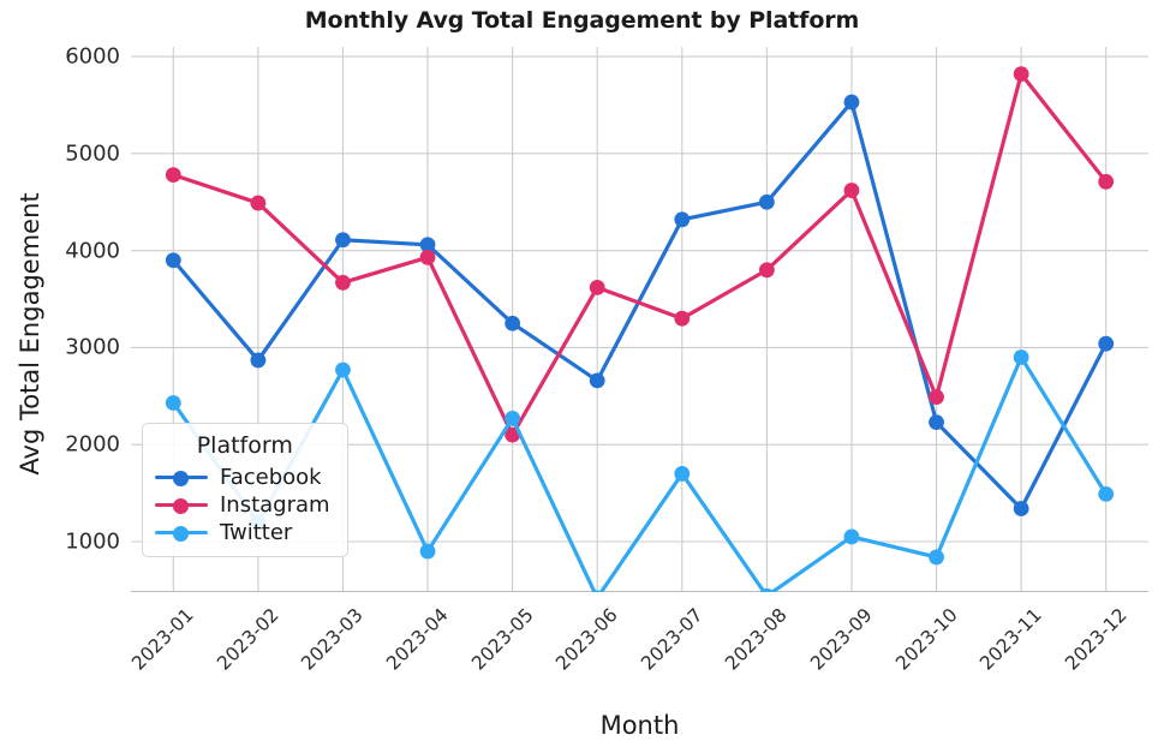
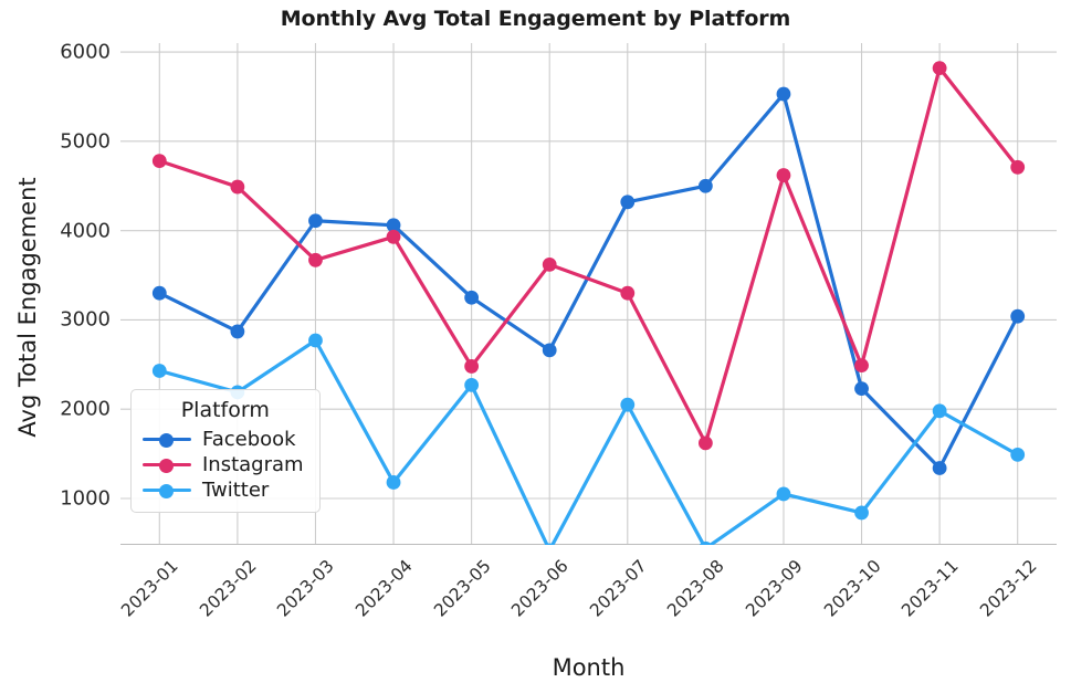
Facebook/2023-01: 3900 -> 3300
Twitter/2023-02: 1200 -> 2200
Twitter/2023-04: 900 -> 1200
Instagram/2023-05: 2100 -> 2500
Twitter/2023-07: 1700 -> 2000
Instagram/2023-08: 3800 -> 1600
Twitter/2023-11: 2900 -> 2000
